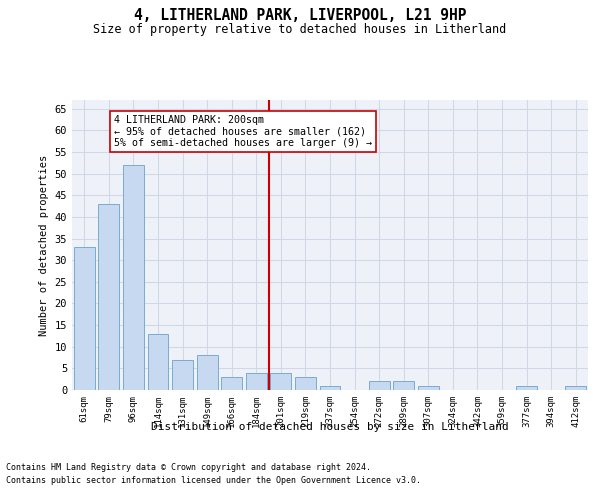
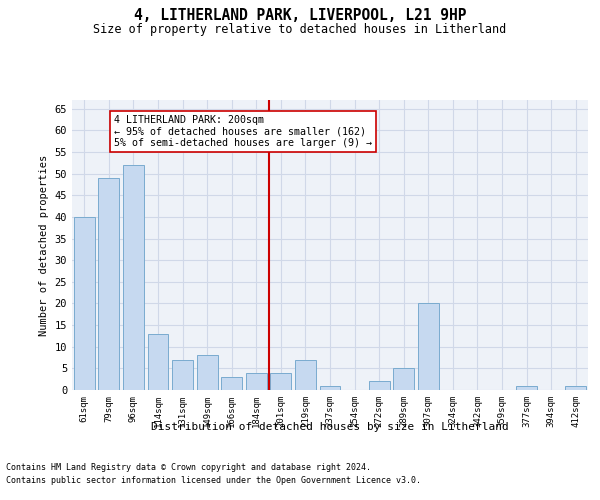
61sqm: 33 -> 40
79sqm: 43 -> 49
219sqm: 3 -> 7
289sqm: 2 -> 5
307sqm: 1 -> 20
